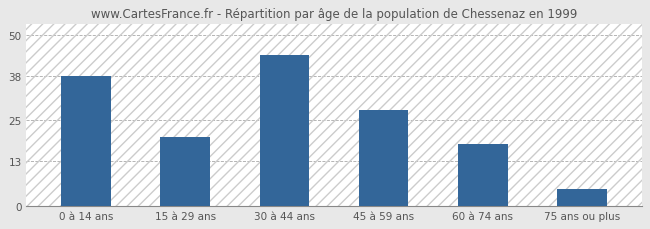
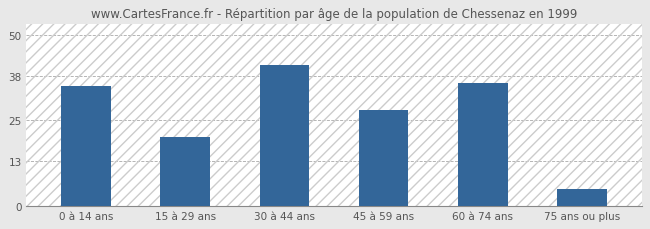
0 à 14 ans: 38 -> 35
30 à 44 ans: 44 -> 41
60 à 74 ans: 18 -> 36
